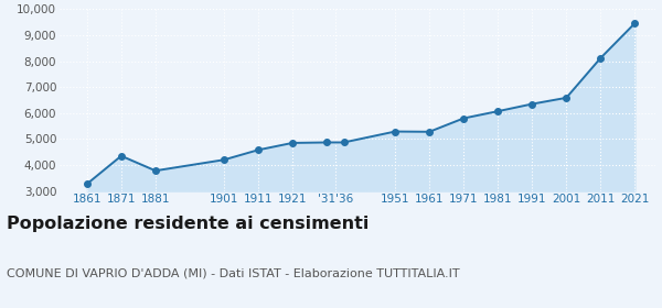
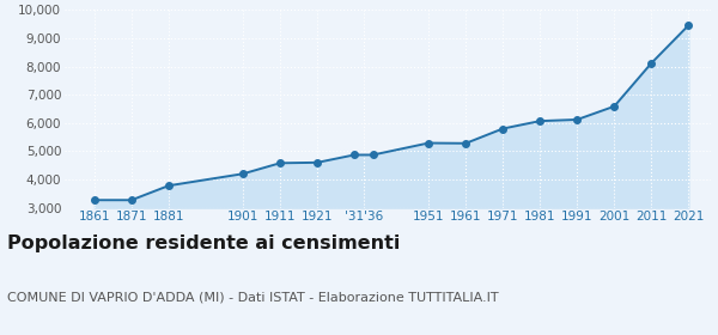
1871: 4,350 -> 3,270
1921: 4,850 -> 4,600
1991: 6,350 -> 6,120
